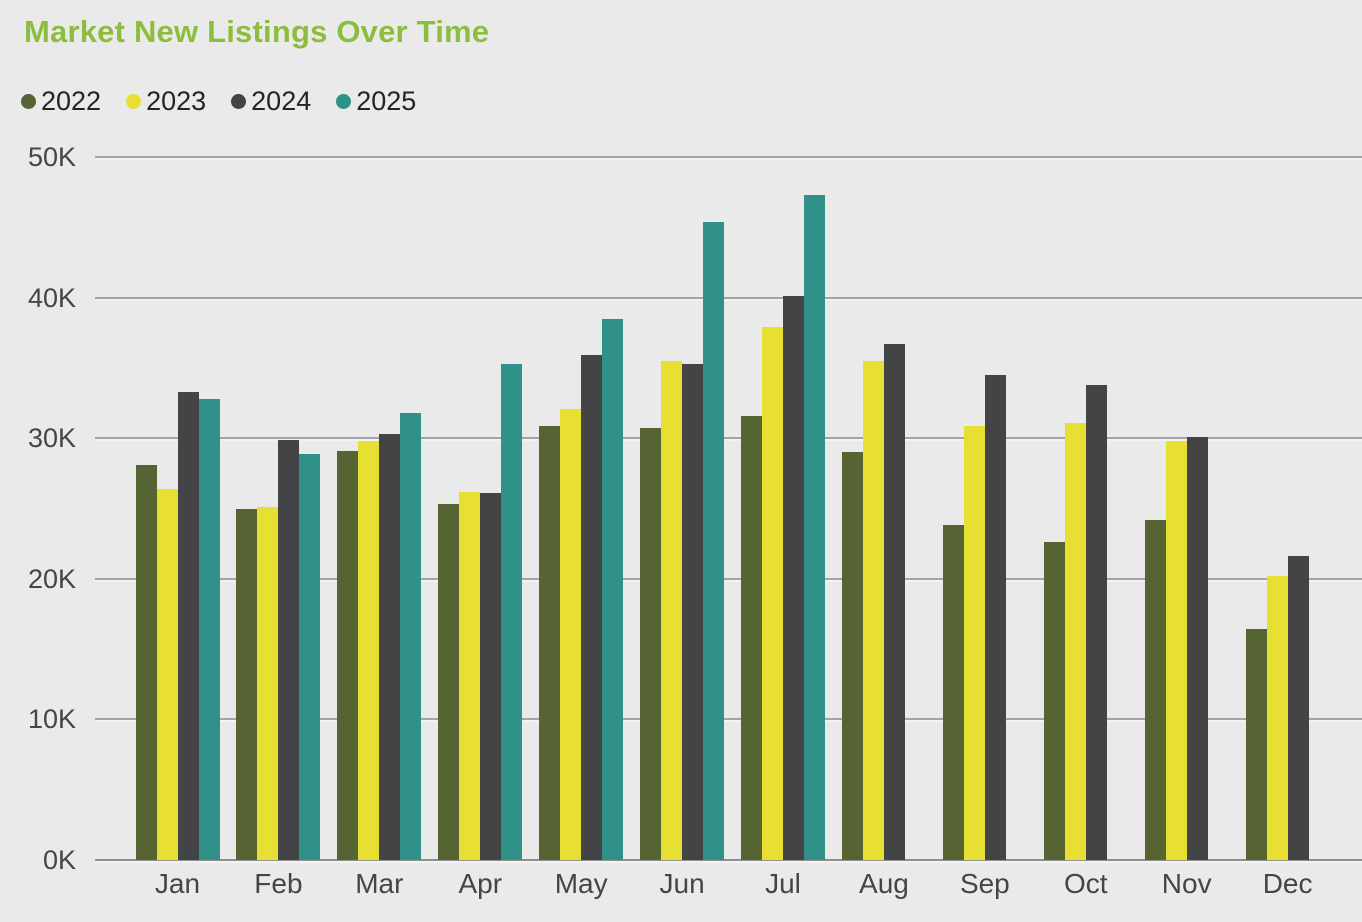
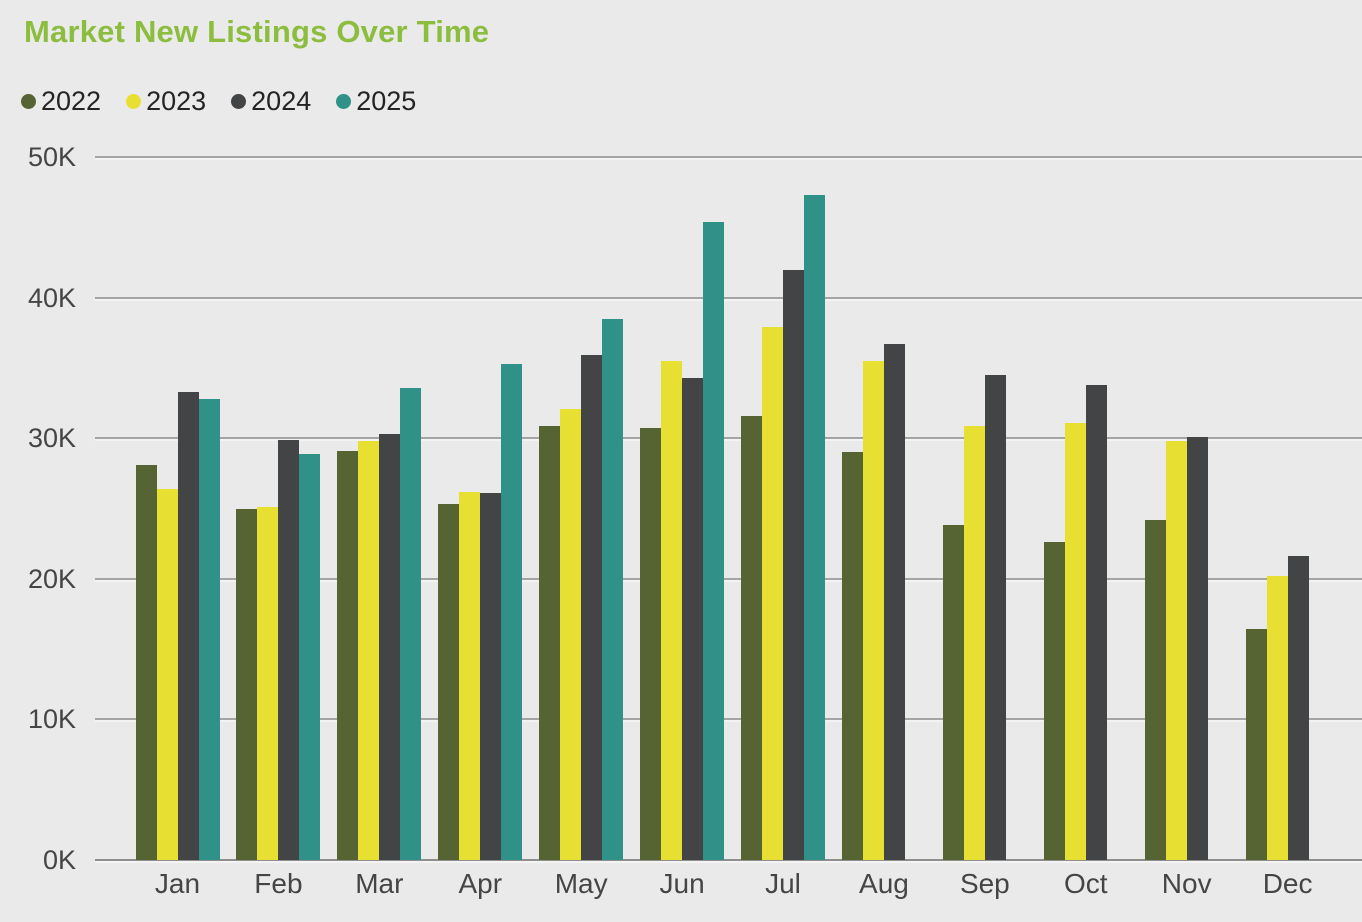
2025/Mar: 31.8K -> 33.6K
2024/Jun: 35.3K -> 34.3K
2024/Jul: 40.1K -> 42.0K
